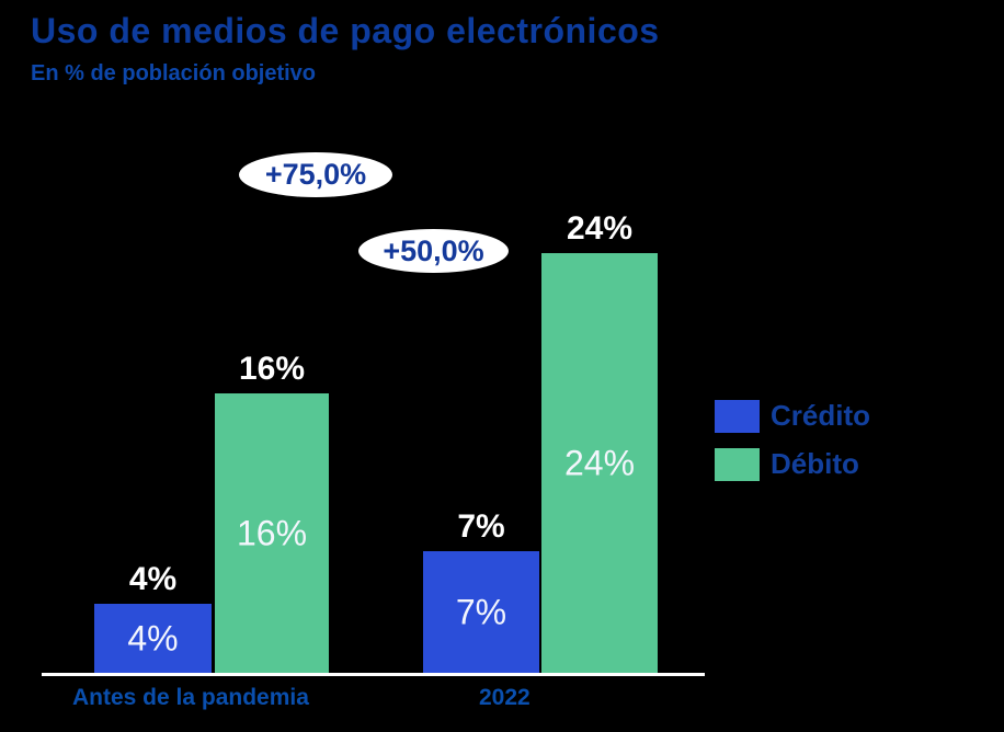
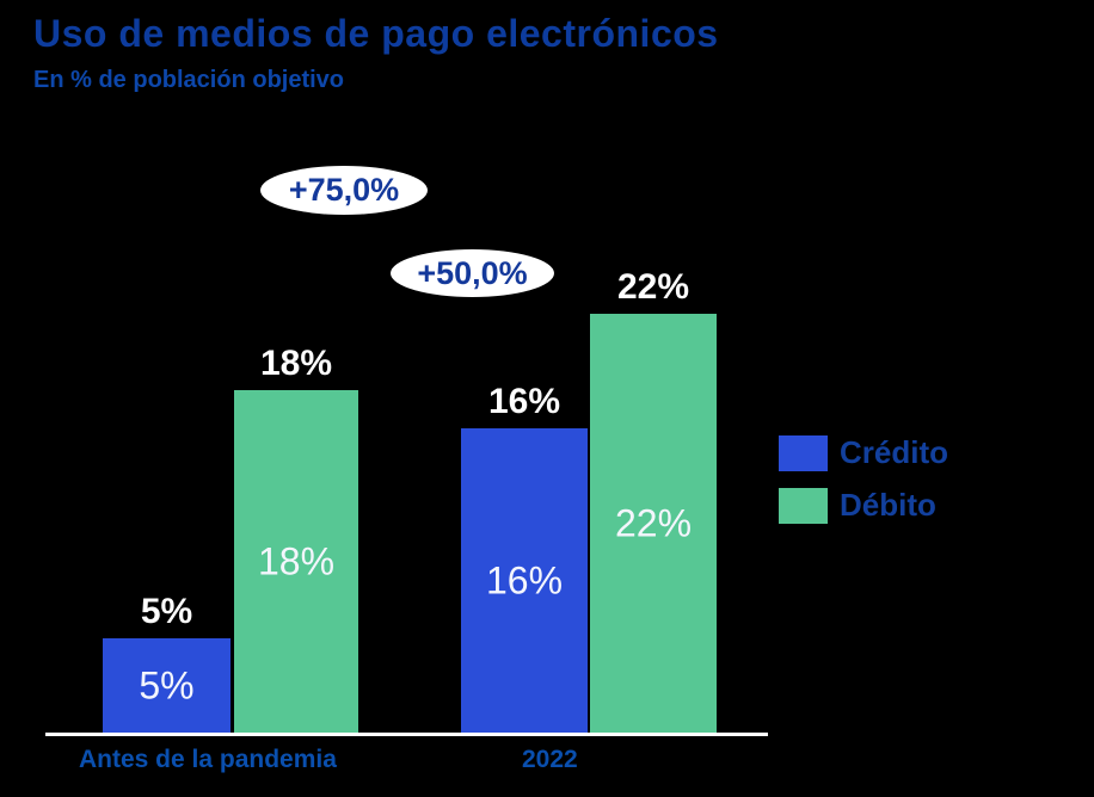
Crédito/Antes de la pandemia: 4% -> 5%
Débito/Antes de la pandemia: 16% -> 18%
Crédito/2022: 7% -> 16%
Débito/2022: 24% -> 22%
